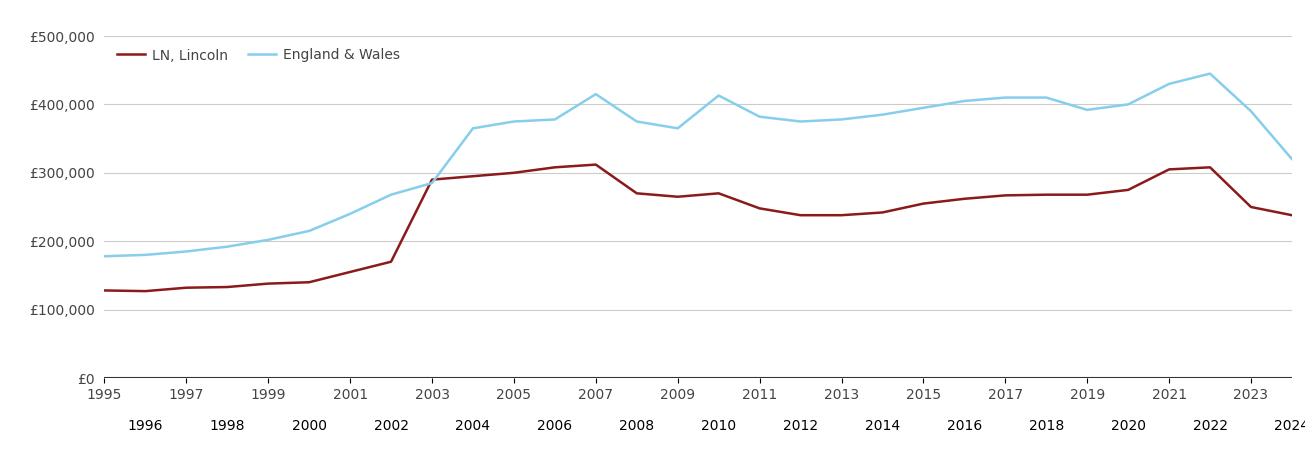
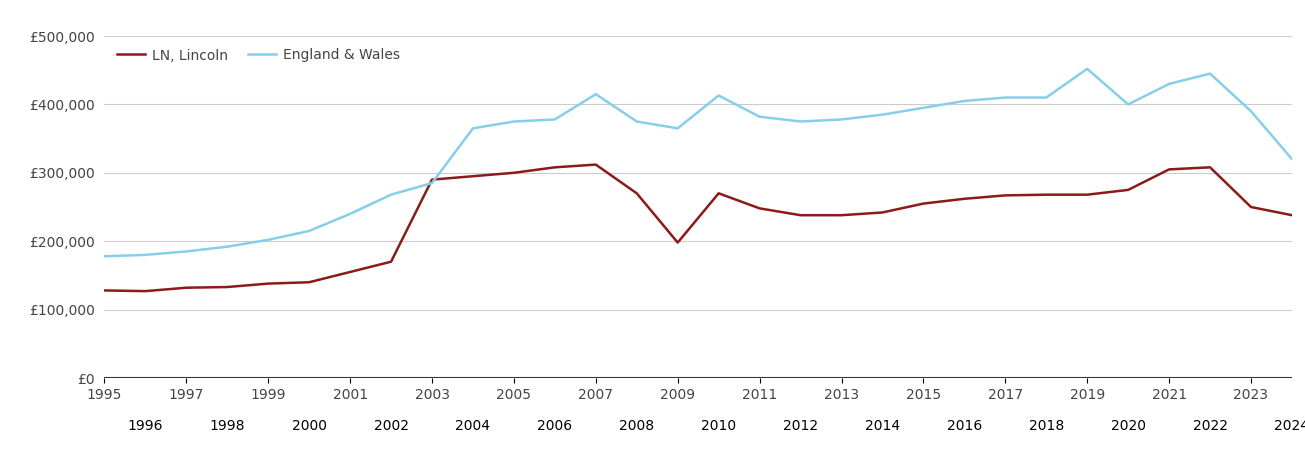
LN, Lincoln/2009: £265,000 -> £198,000
England & Wales/2019: £392,000 -> £452,000
